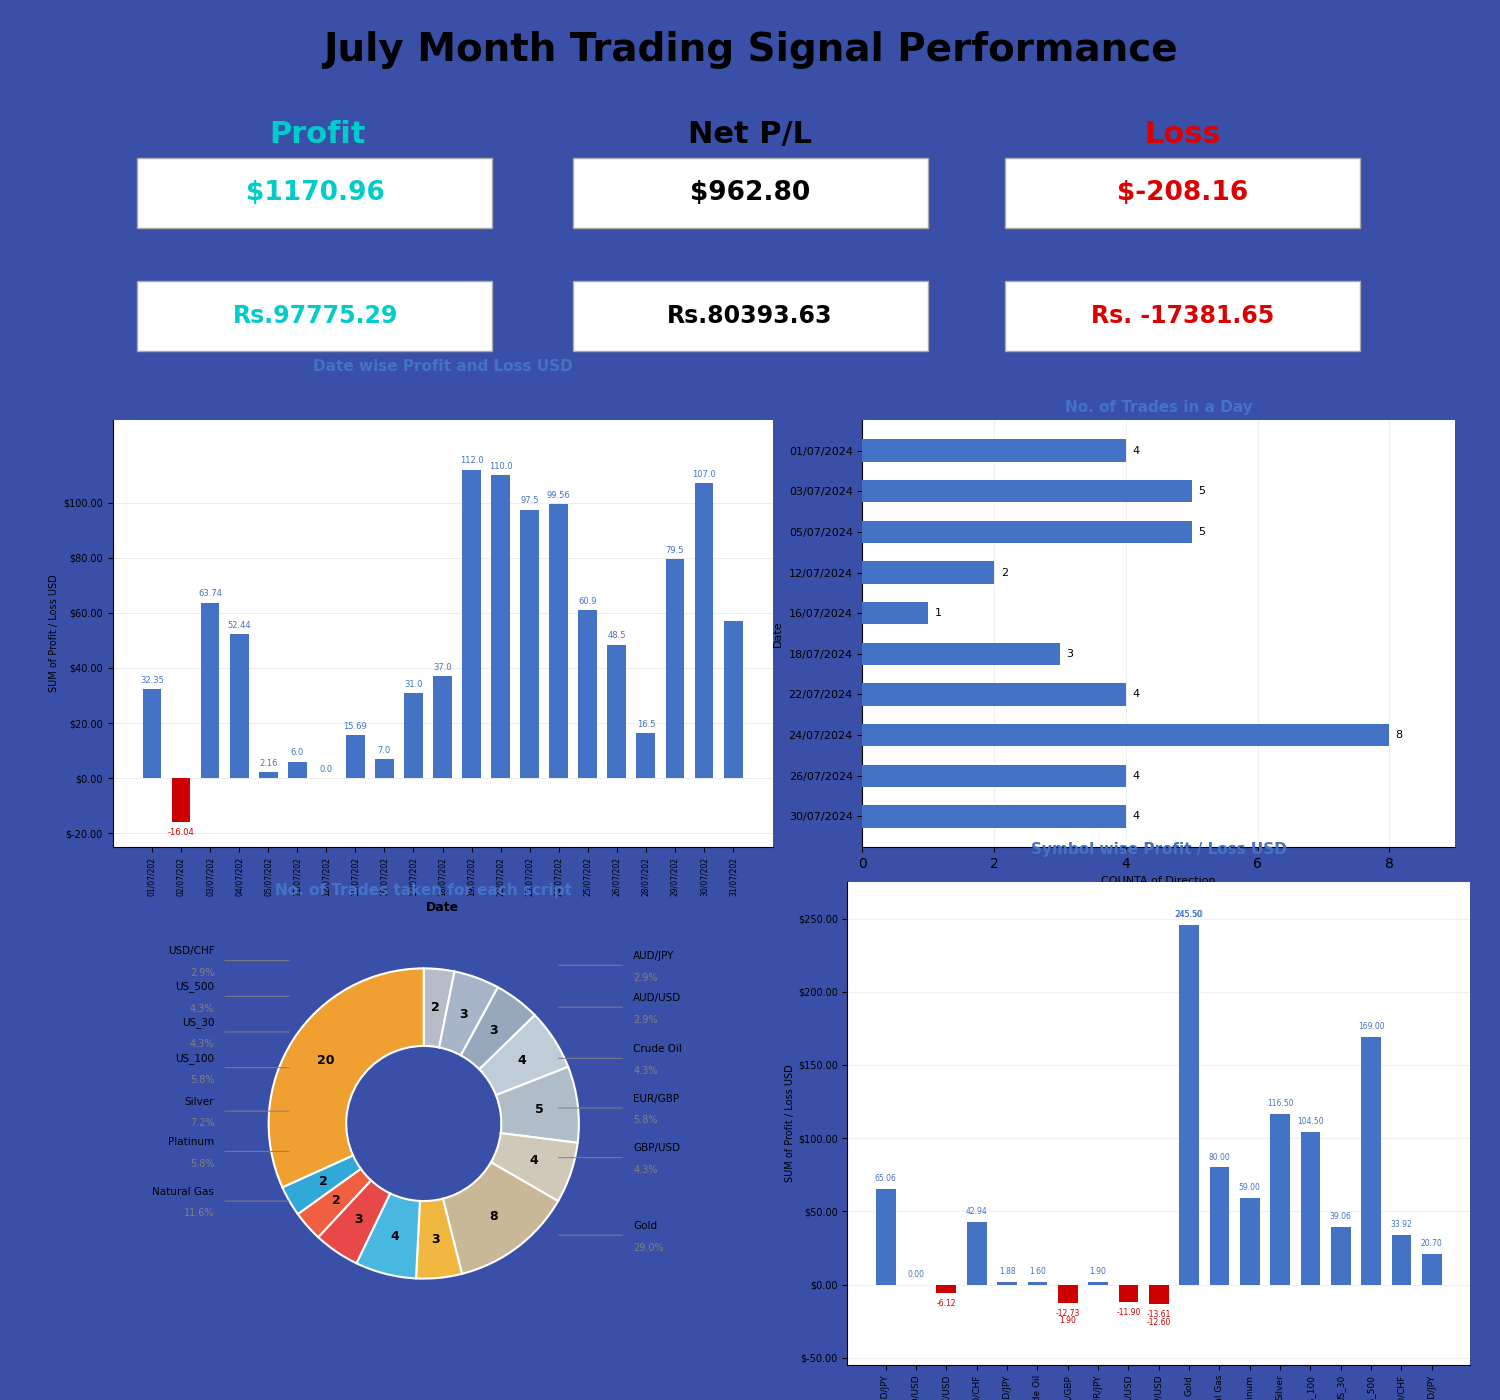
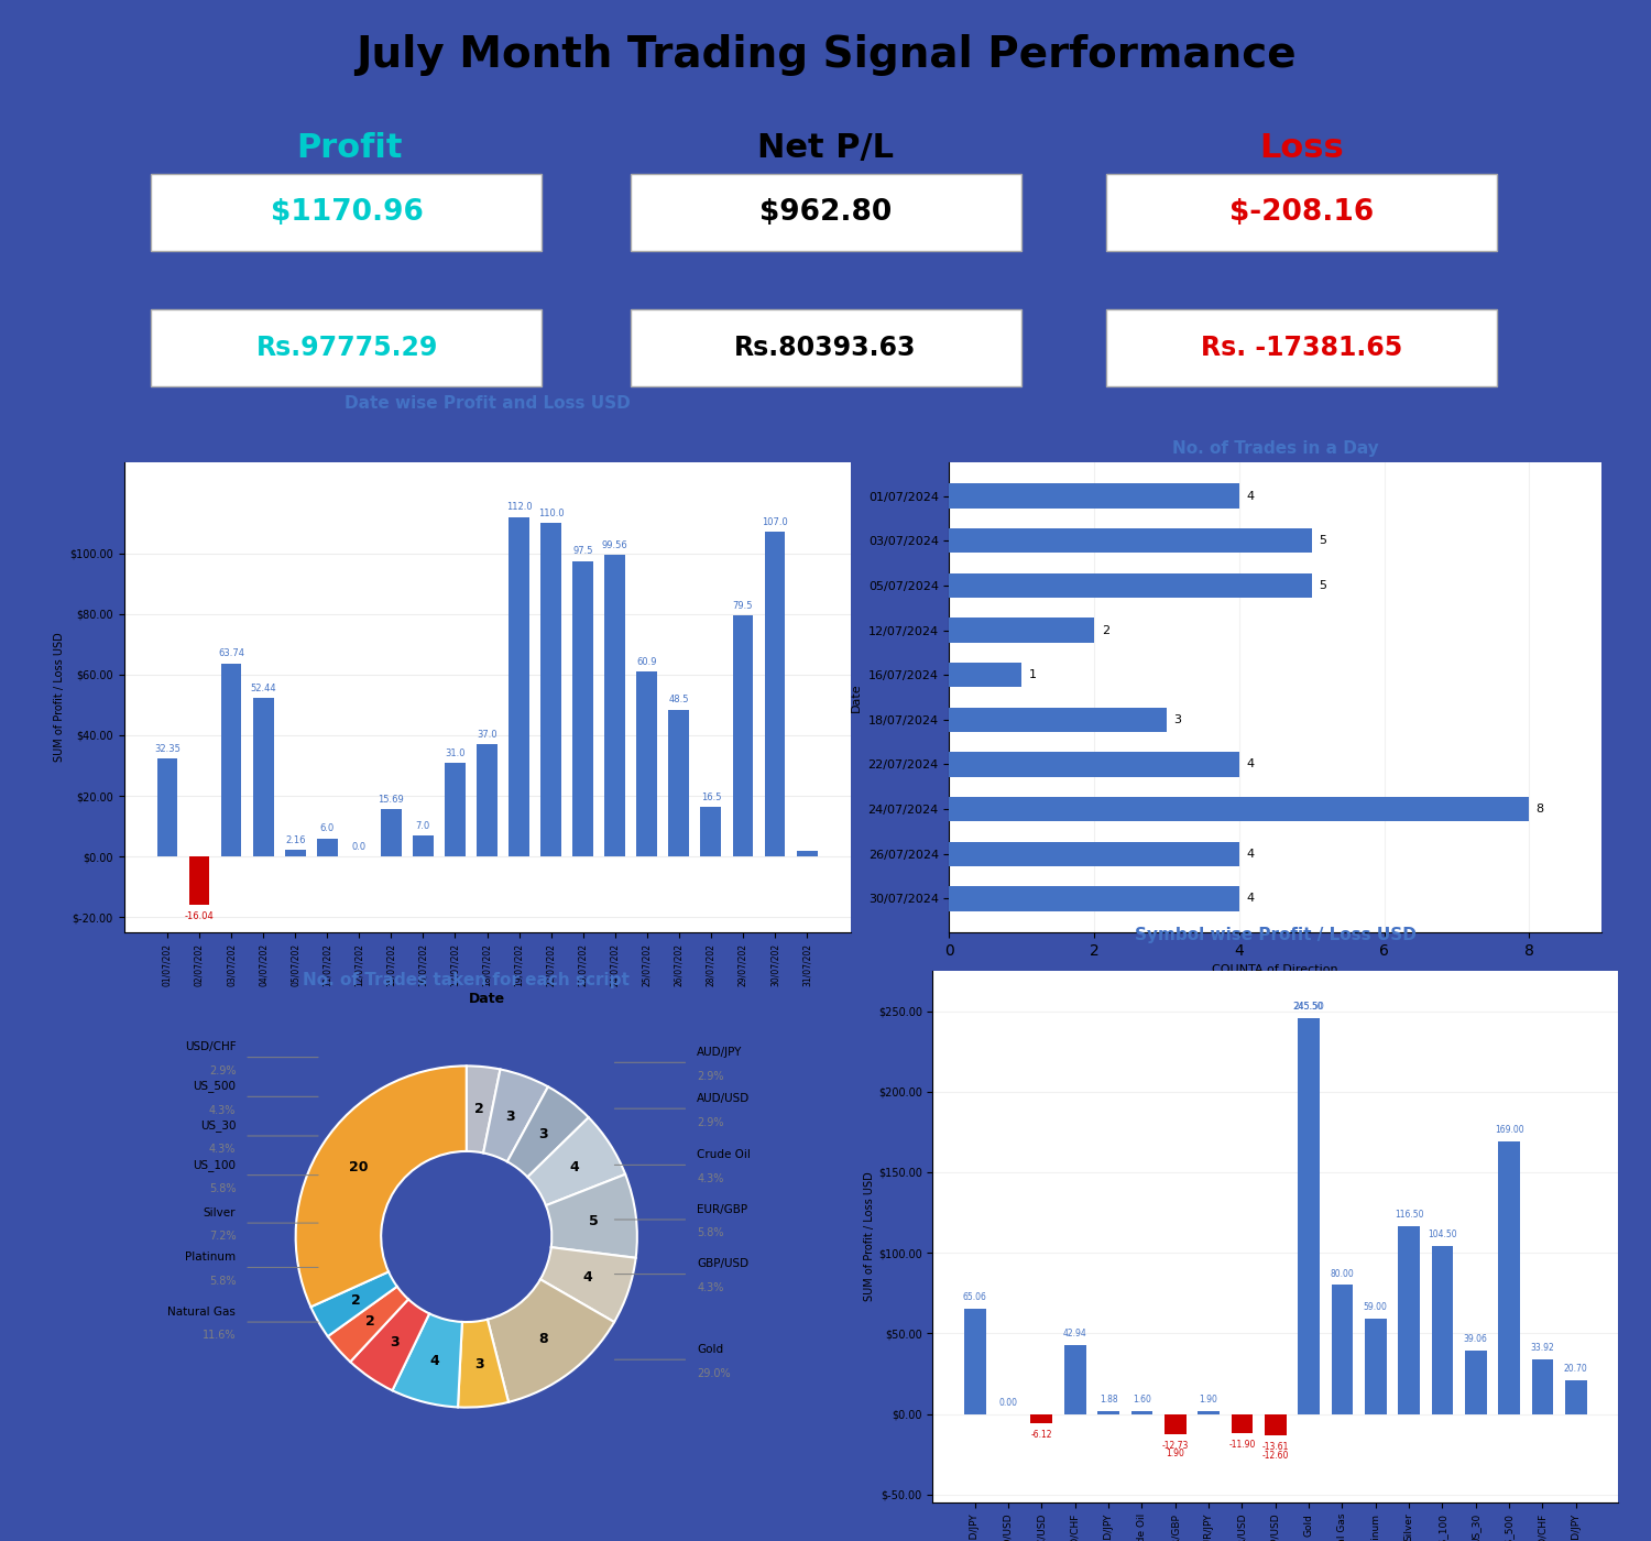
31/07/202: $57.0 -> $2.0
